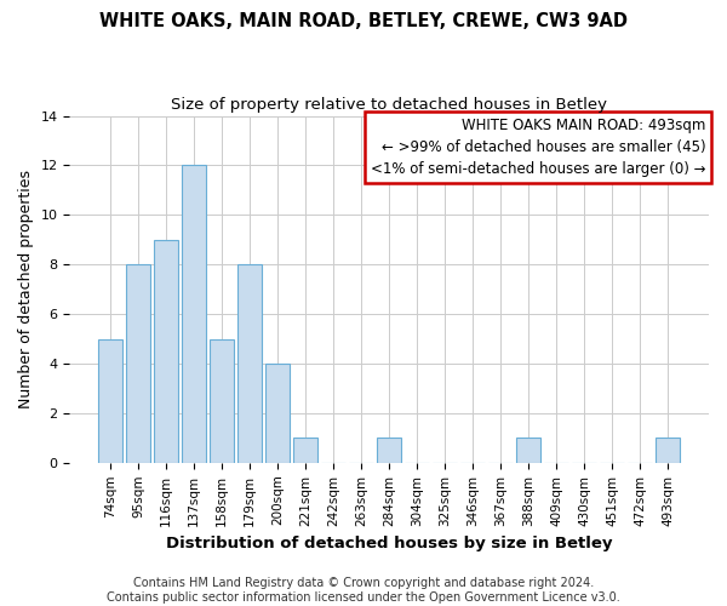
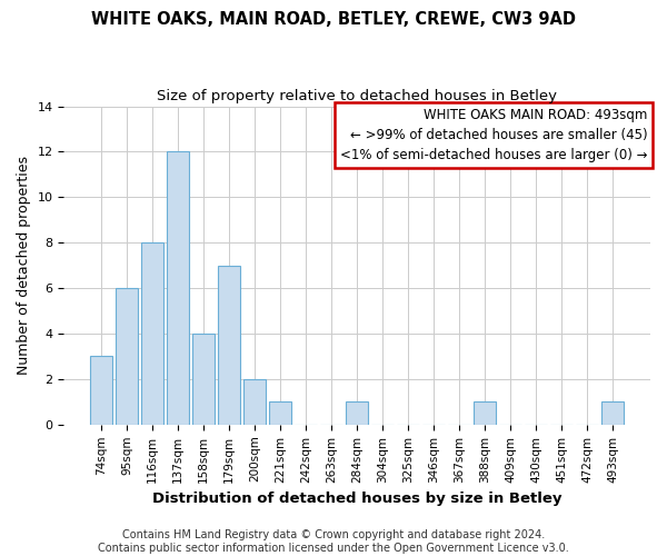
74sqm: 5 -> 3
95sqm: 8 -> 6
116sqm: 9 -> 8
158sqm: 5 -> 4
179sqm: 8 -> 7
200sqm: 4 -> 2
